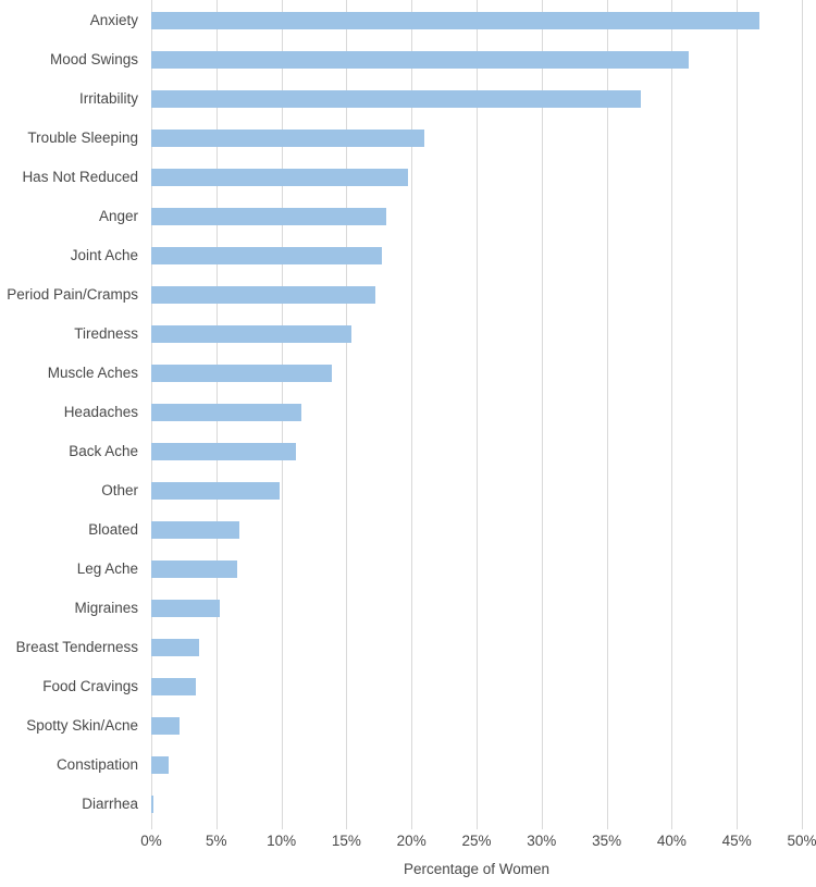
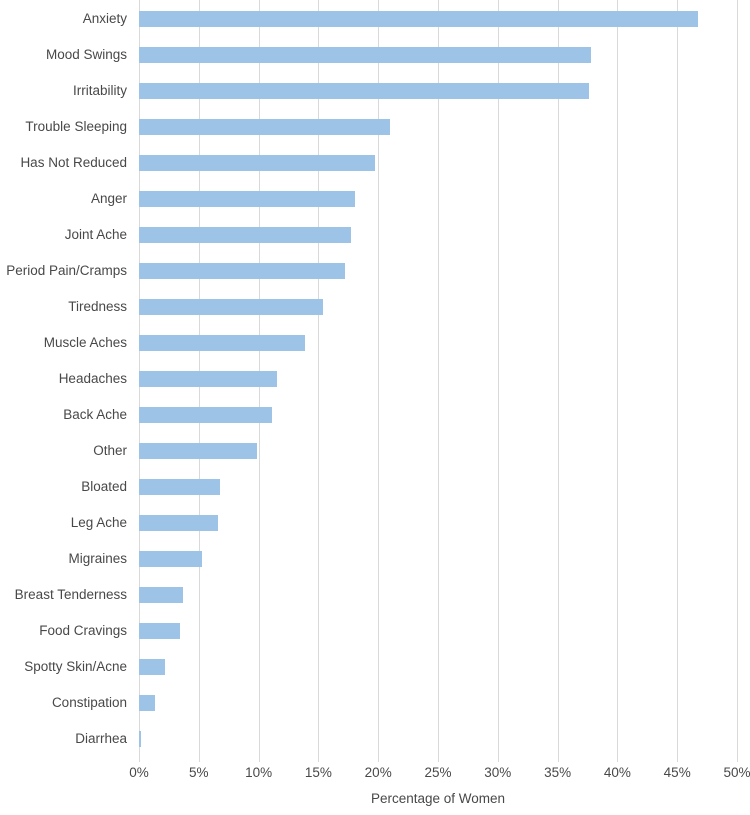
Mood Swings: 41.3% -> 37.8%
